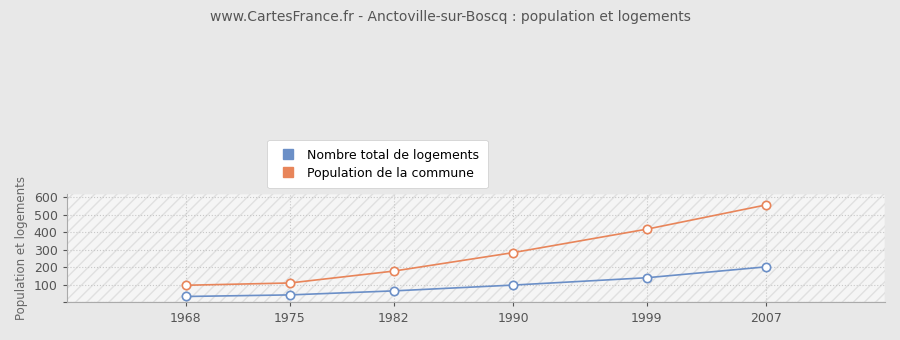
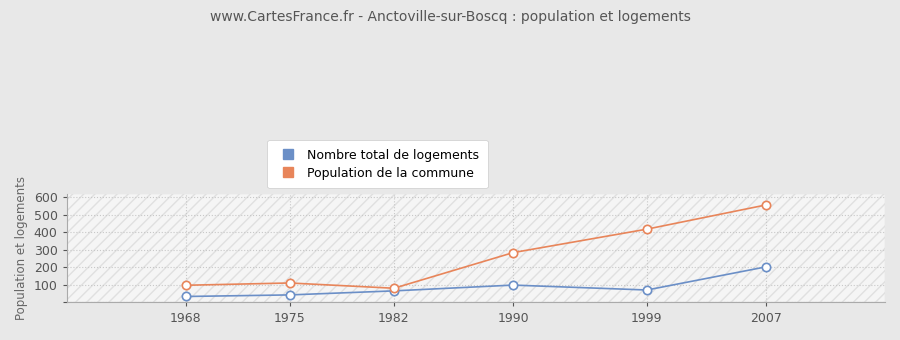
Population de la commune/1982: 180 -> 80
Nombre total de logements/1999: 140 -> 70
